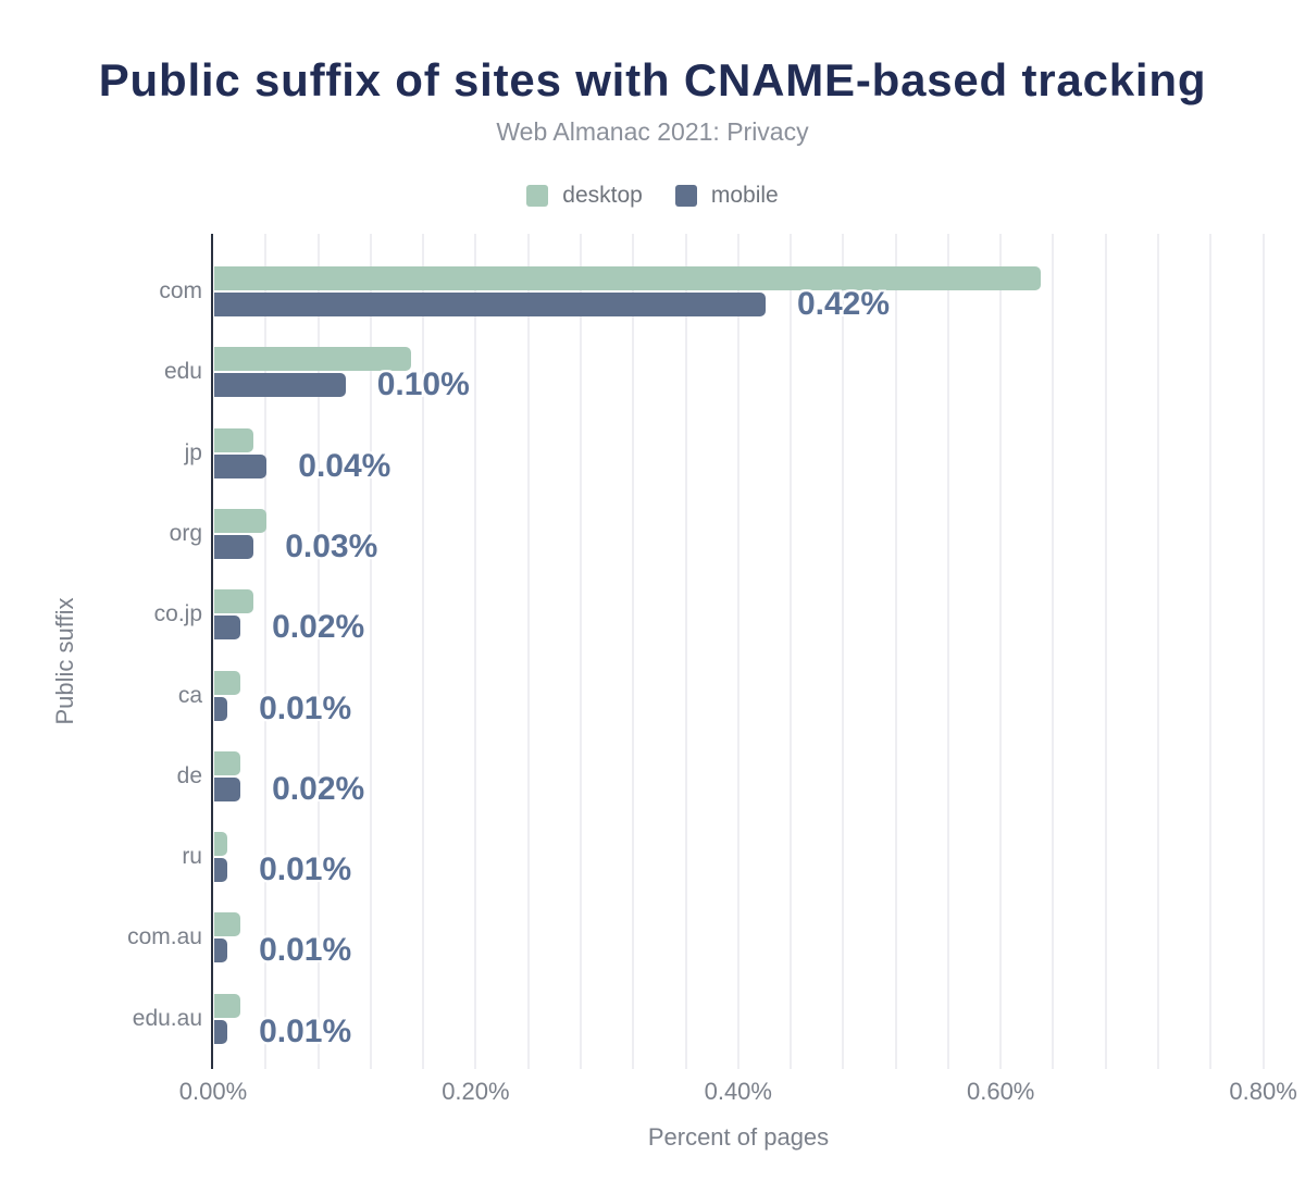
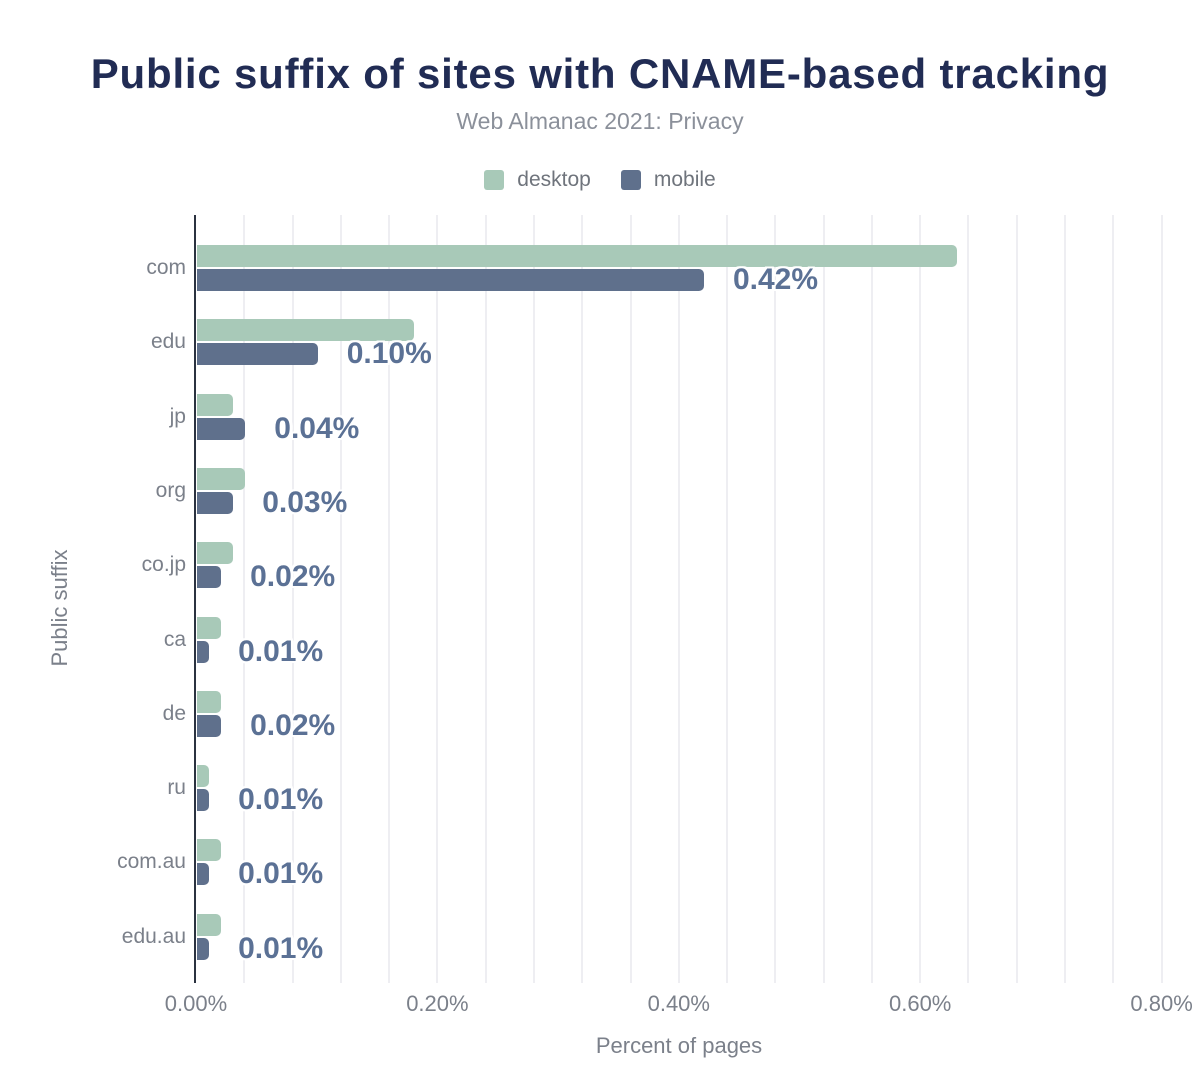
desktop/edu: 0.15% -> 0.18%
